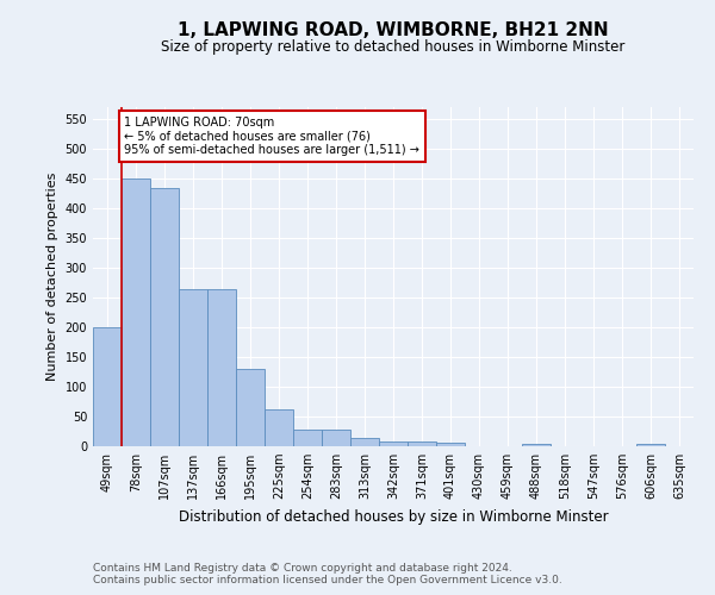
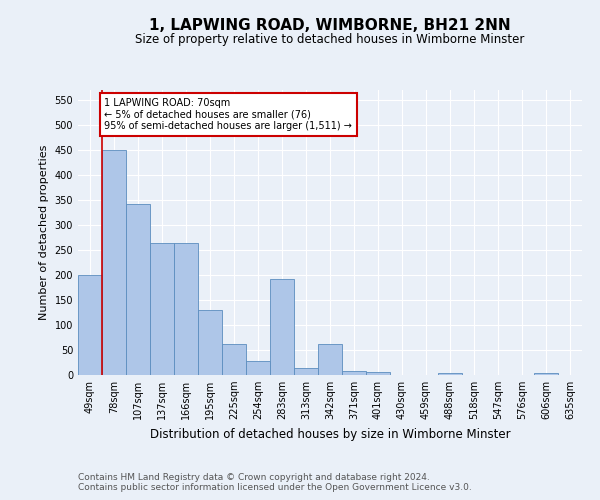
107sqm: 435 -> 342
283sqm: 28 -> 192
342sqm: 9 -> 62
